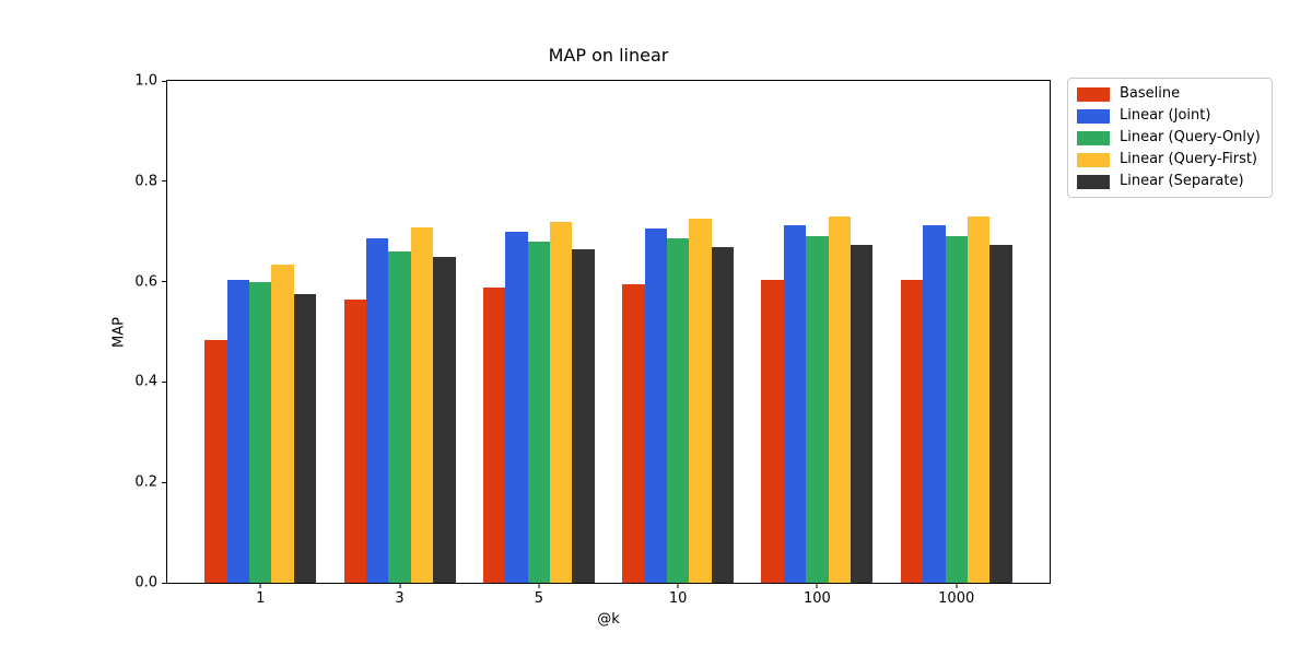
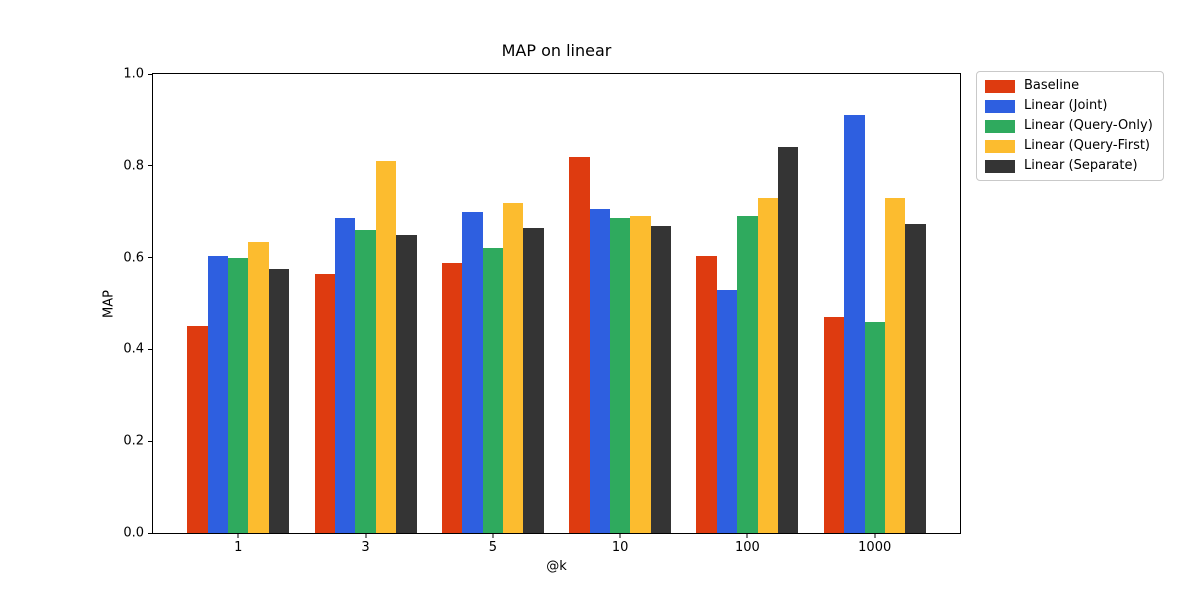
Baseline/1: 0.48 -> 0.45
Linear (Query-First)/3: 0.71 -> 0.81
Linear (Query-Only)/5: 0.68 -> 0.62
Baseline/10: 0.59 -> 0.82
Linear (Query-First)/10: 0.72 -> 0.69
Linear (Joint)/100: 0.71 -> 0.53
Linear (Separate)/100: 0.67 -> 0.84
Baseline/1000: 0.60 -> 0.47
Linear (Joint)/1000: 0.71 -> 0.91
Linear (Query-Only)/1000: 0.69 -> 0.46
